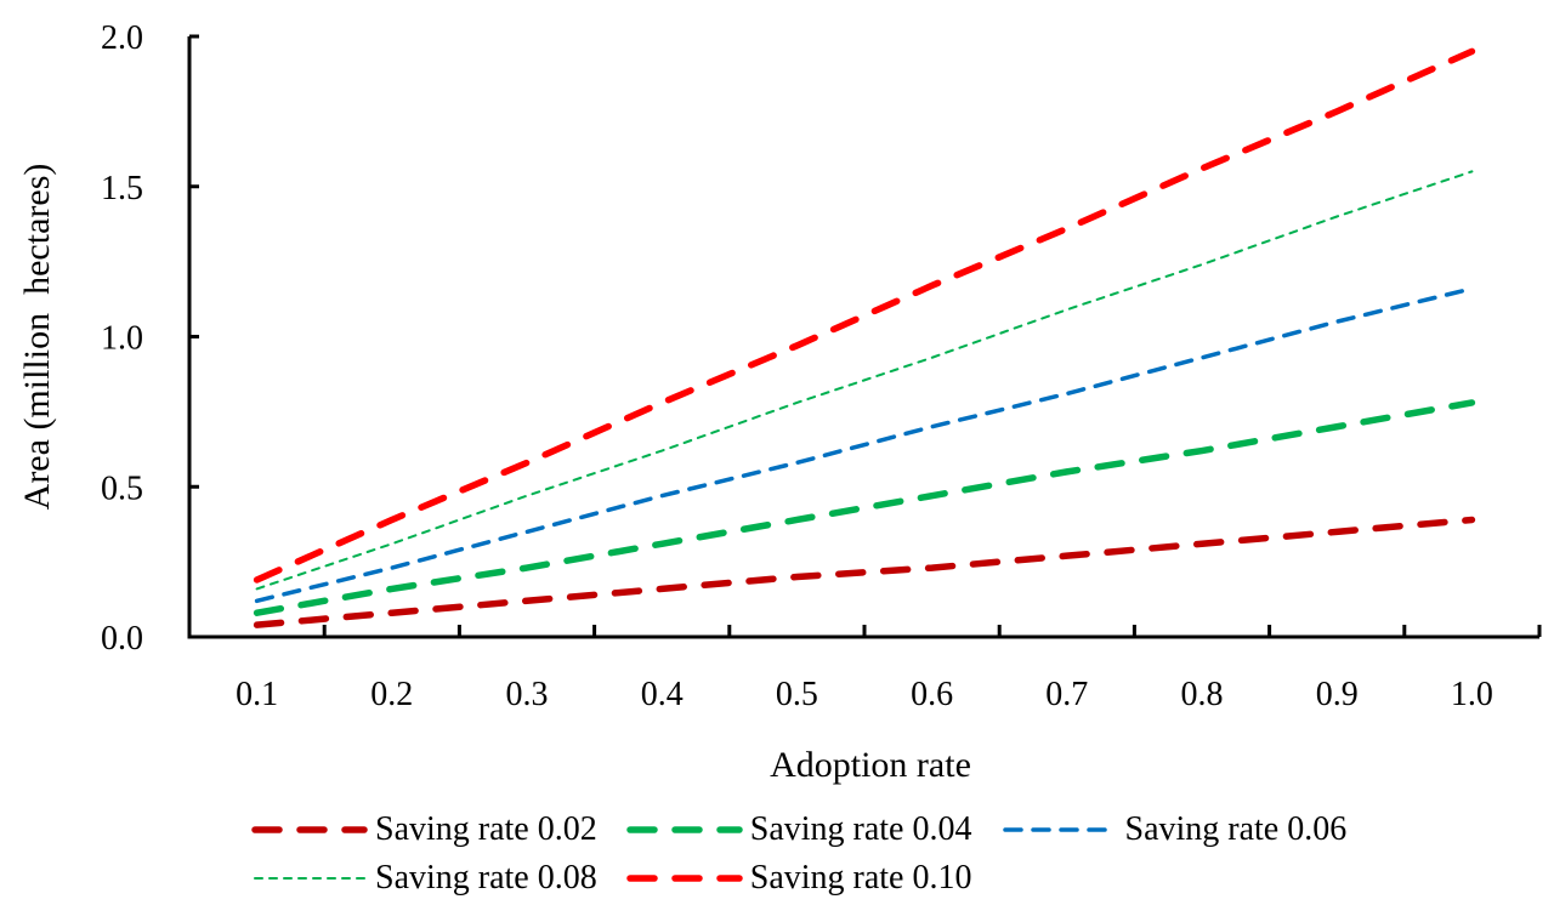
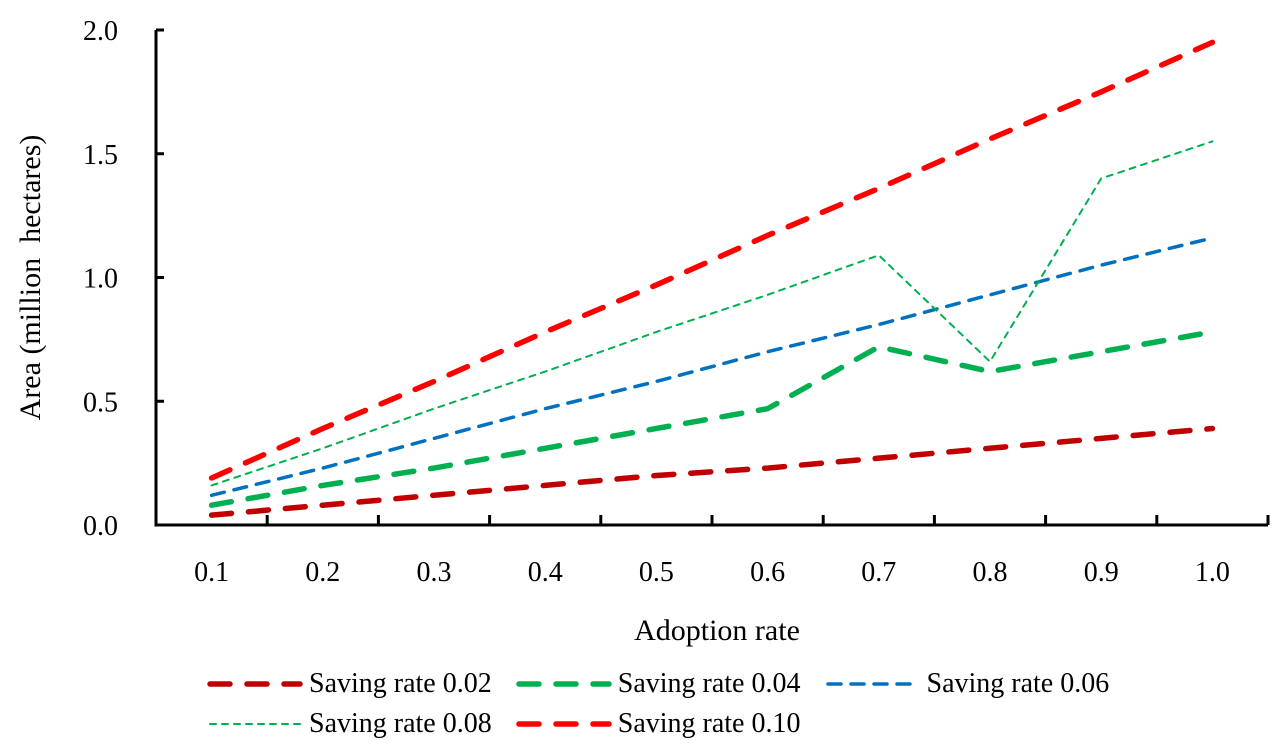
Saving rate 0.04/0.7: 0.55 -> 0.72
Saving rate 0.08/0.8: 1.24 -> 0.66
